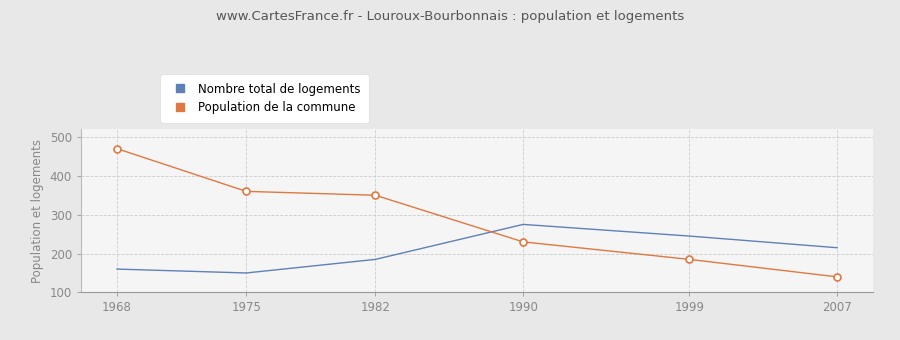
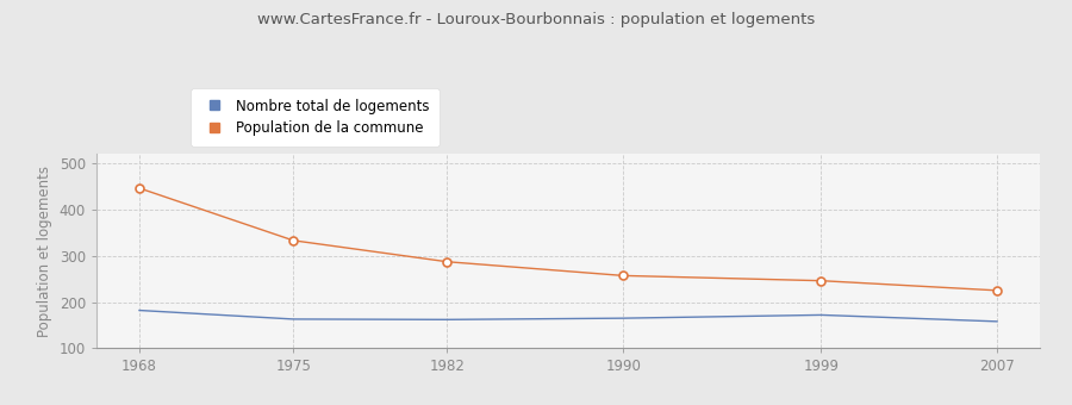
Nombre total de logements/1968: 160 -> 182
Population de la commune/1968: 470 -> 446
Nombre total de logements/1975: 150 -> 163
Population de la commune/1975: 360 -> 333
Nombre total de logements/1982: 185 -> 162
Population de la commune/1982: 350 -> 287
Nombre total de logements/1990: 275 -> 165
Population de la commune/1990: 230 -> 257
Nombre total de logements/1999: 245 -> 172
Population de la commune/1999: 185 -> 246
Nombre total de logements/2007: 215 -> 158
Population de la commune/2007: 140 -> 225
